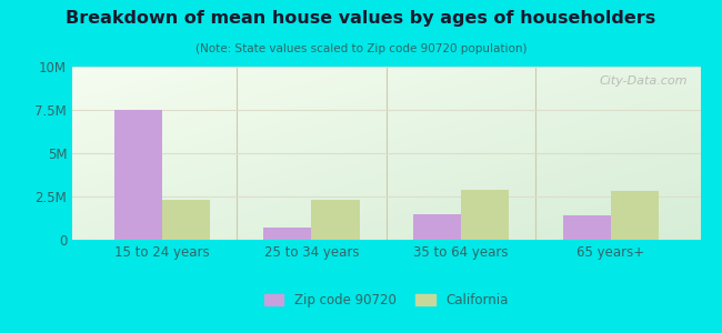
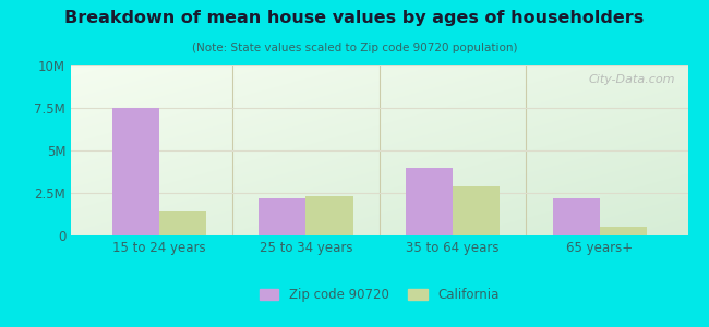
California/15 to 24 years: 2.3M -> 1.4M
Zip code 90720/25 to 34 years: 0.7M -> 2.2M
Zip code 90720/35 to 64 years: 1.5M -> 4.0M
Zip code 90720/65 years+: 1.4M -> 2.2M
California/65 years+: 2.8M -> 0.5M
